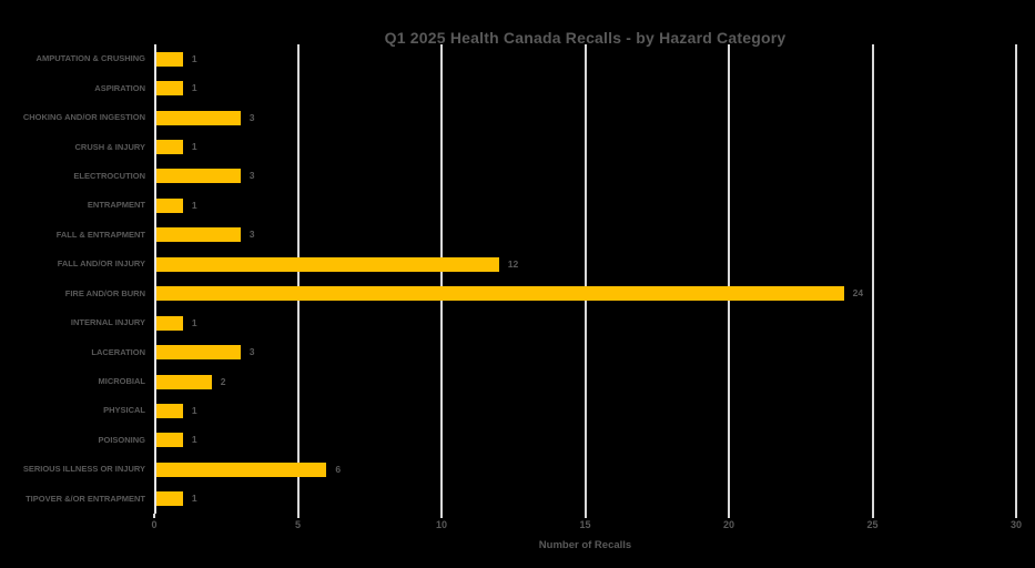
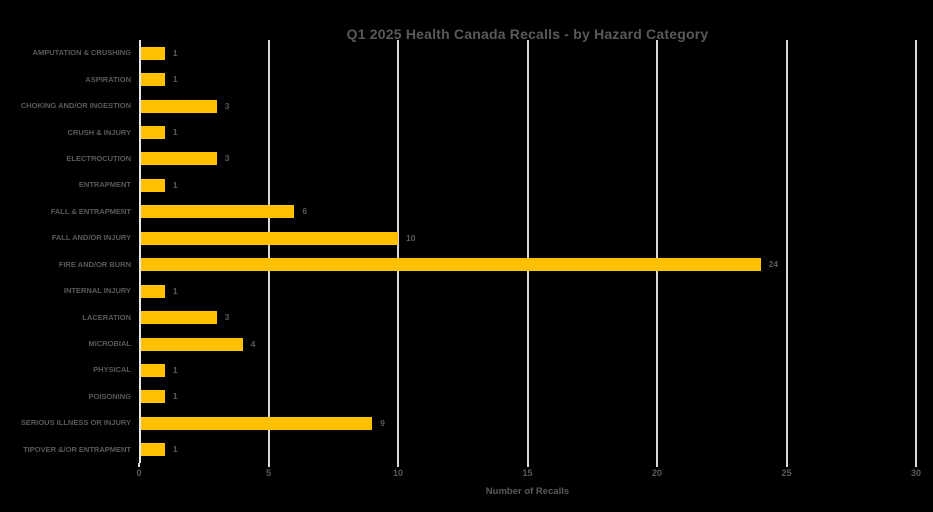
FALL & ENTRAPMENT: 3 -> 6
FALL AND/OR INJURY: 12 -> 10
MICROBIAL: 2 -> 4
SERIOUS ILLNESS OR INJURY: 6 -> 9
